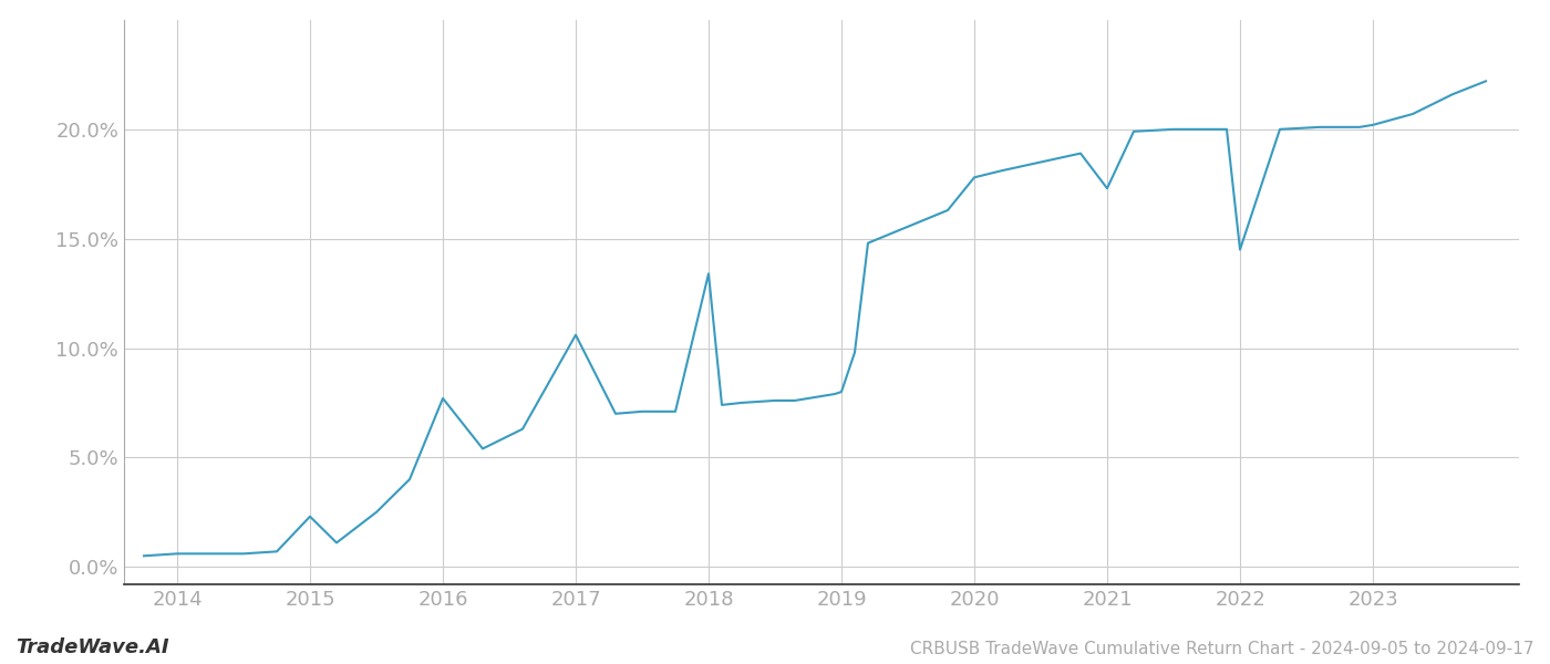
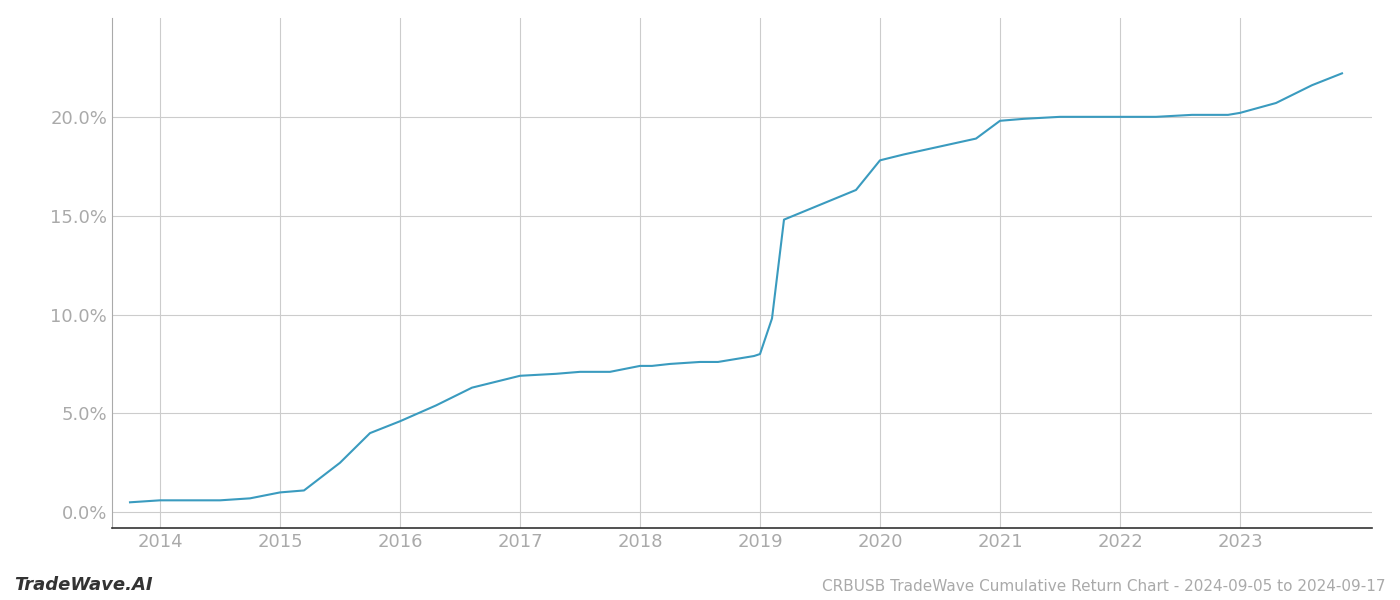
2015: 2.3% -> 1.0%
2016: 7.7% -> 4.6%
2017: 10.6% -> 6.9%
2018: 13.4% -> 7.4%
2021: 17.3% -> 19.8%
2022: 14.5% -> 20.0%
